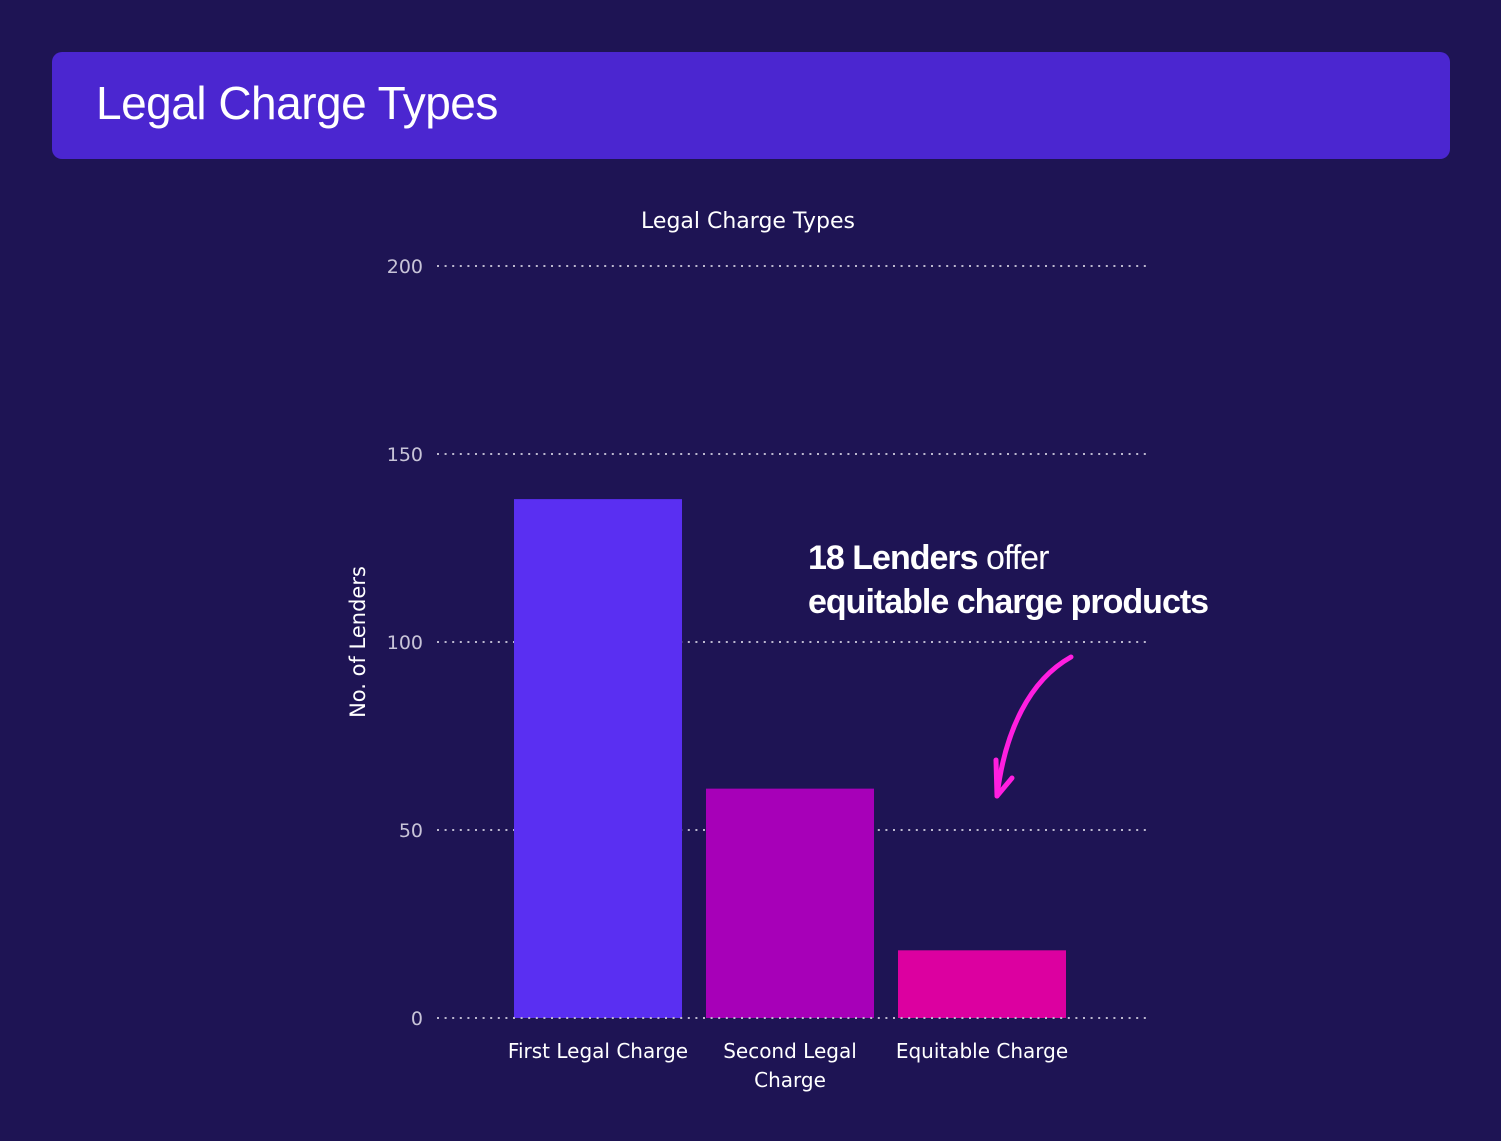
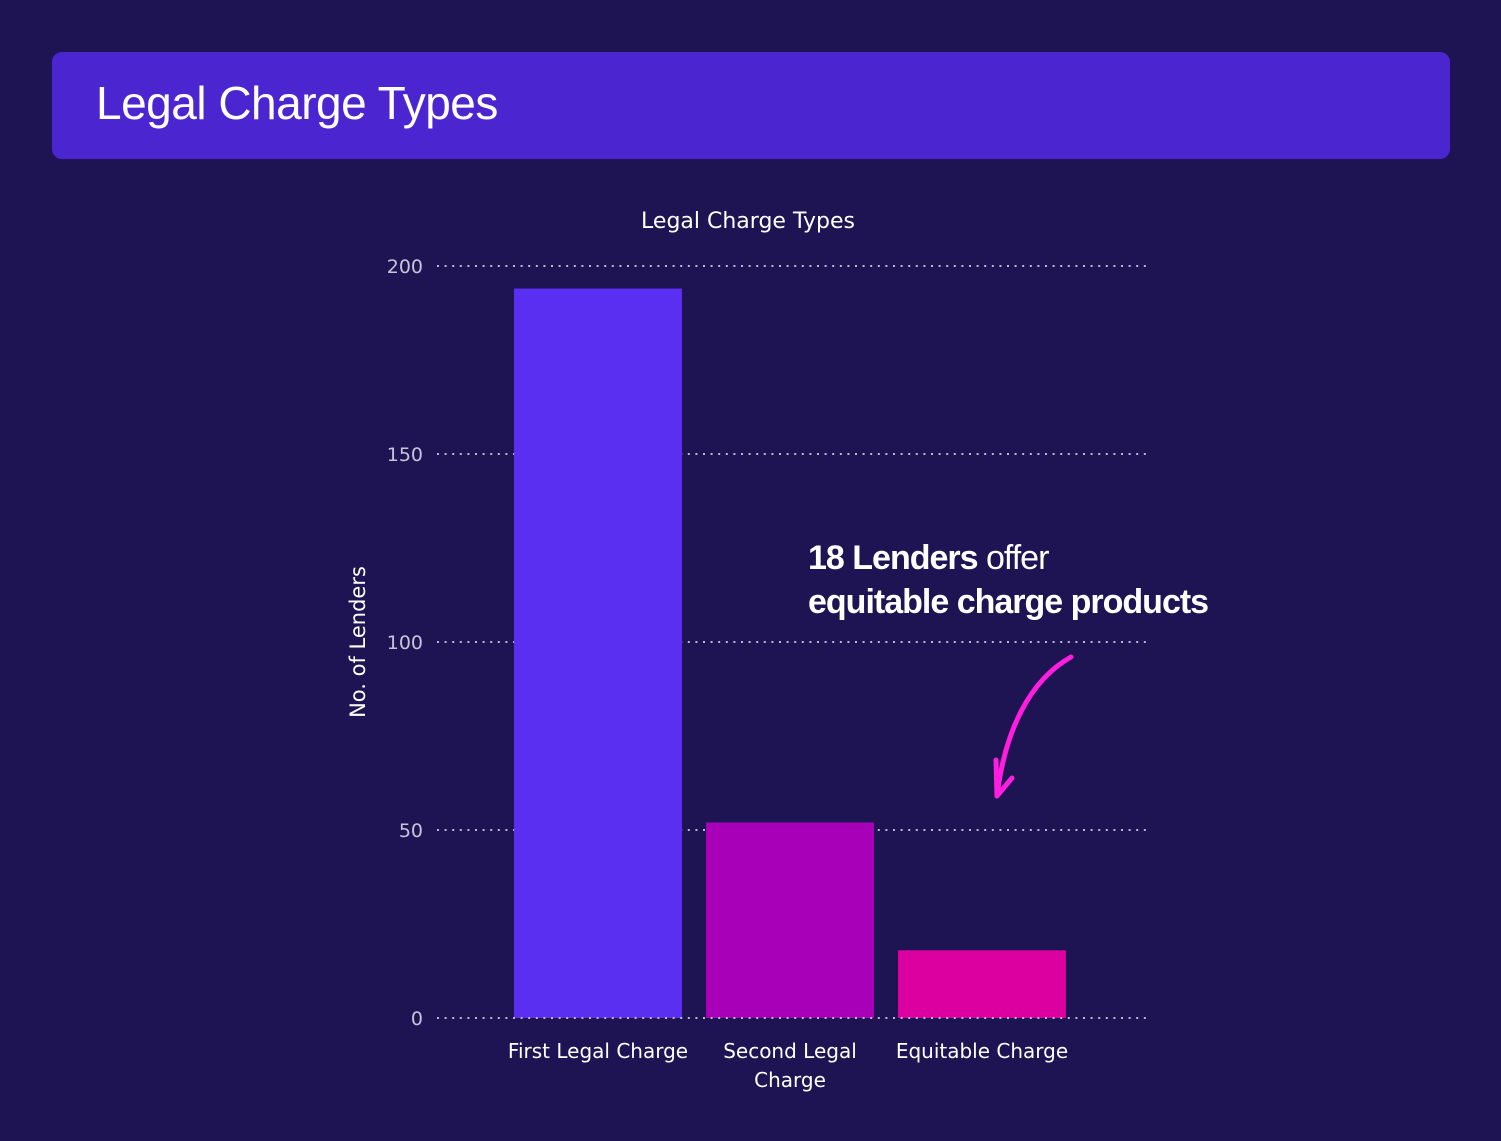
First Legal Charge: 138 -> 194
Second Legal Charge: 61 -> 52
